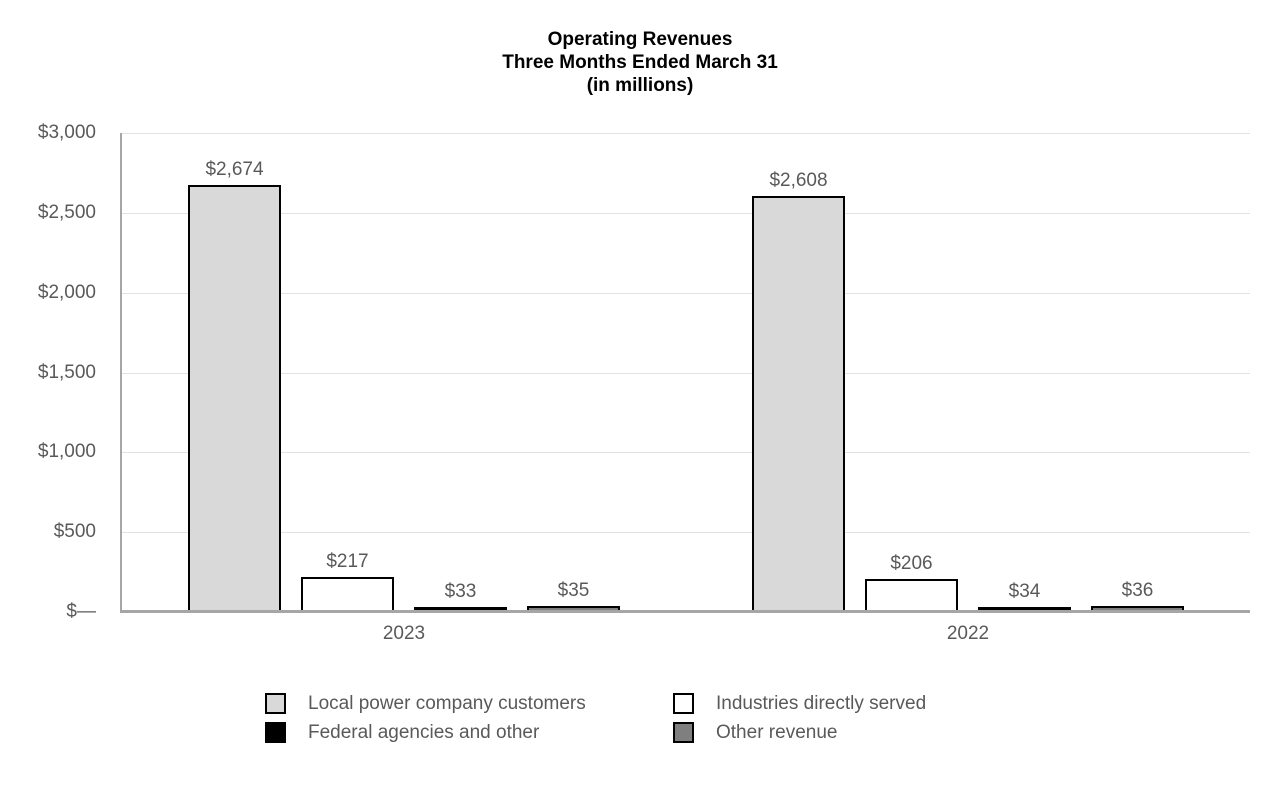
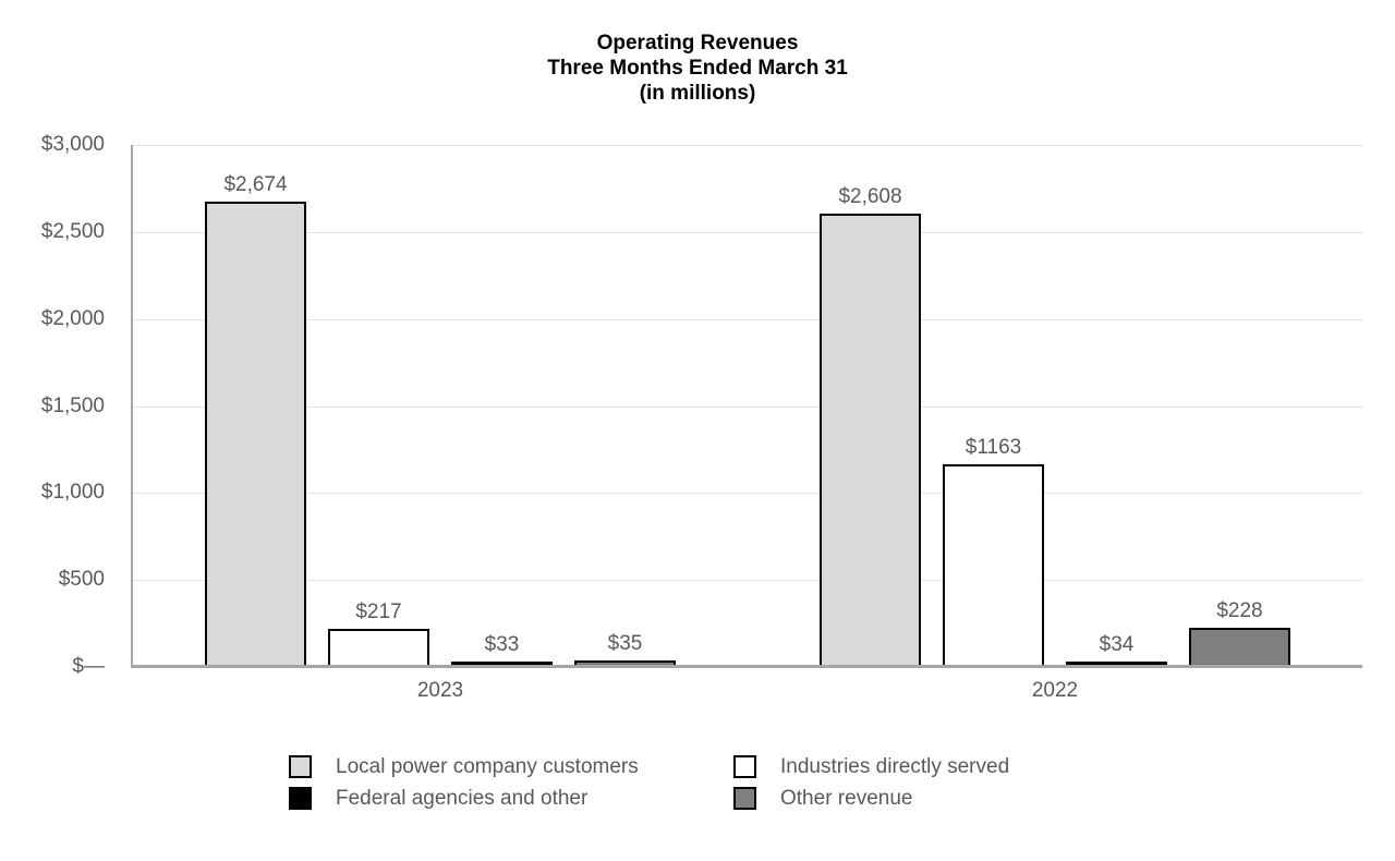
Industries directly served/2022: $206 -> $1163
Other revenue/2022: $36 -> $228
